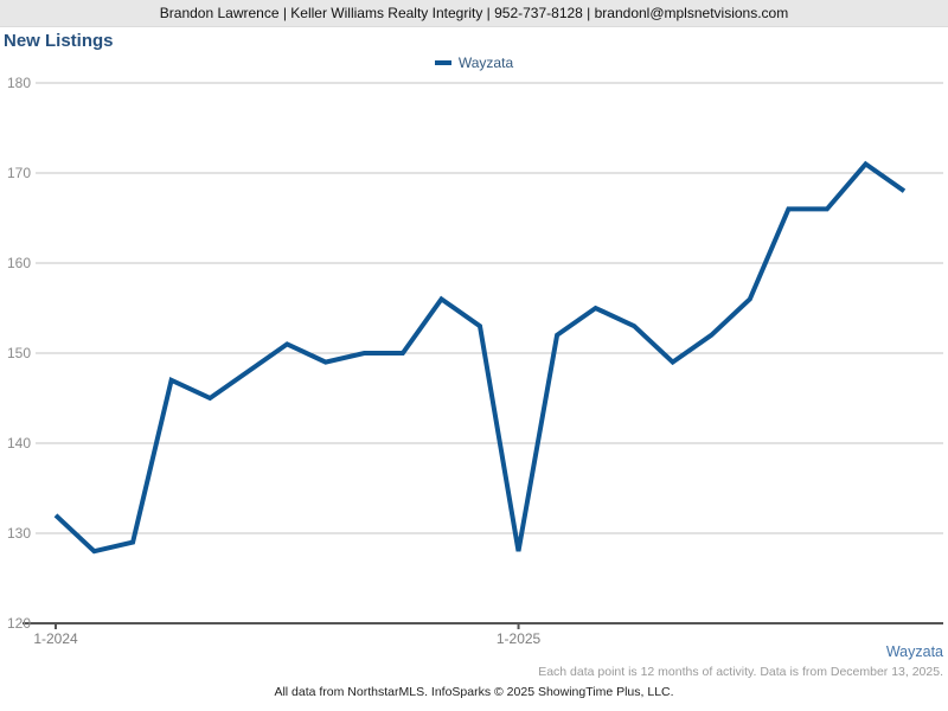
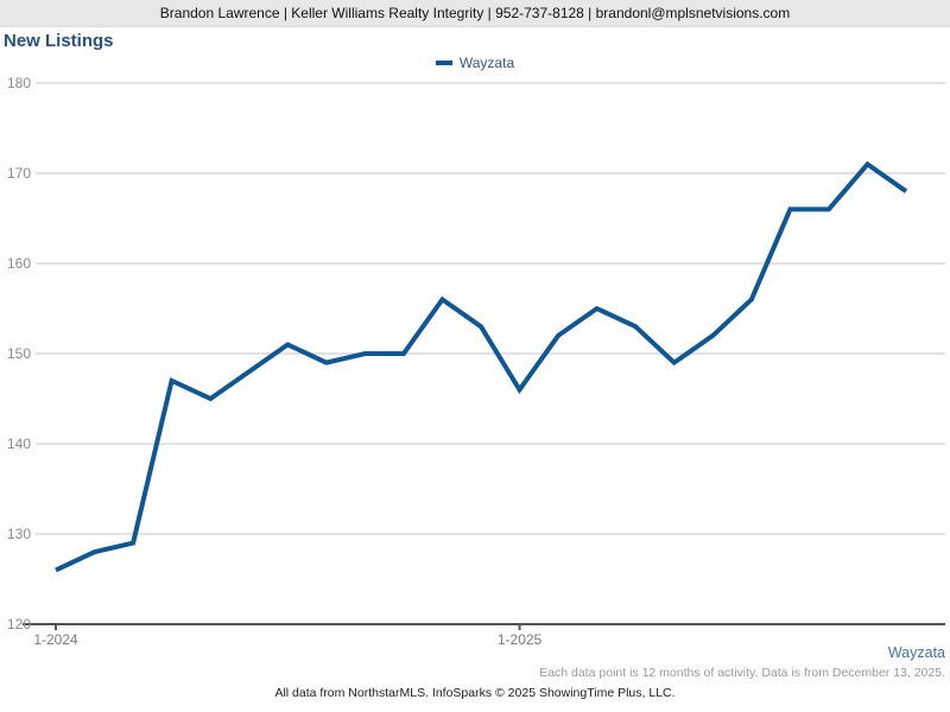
1-2024: 132 -> 126
1-2025: 128 -> 146
